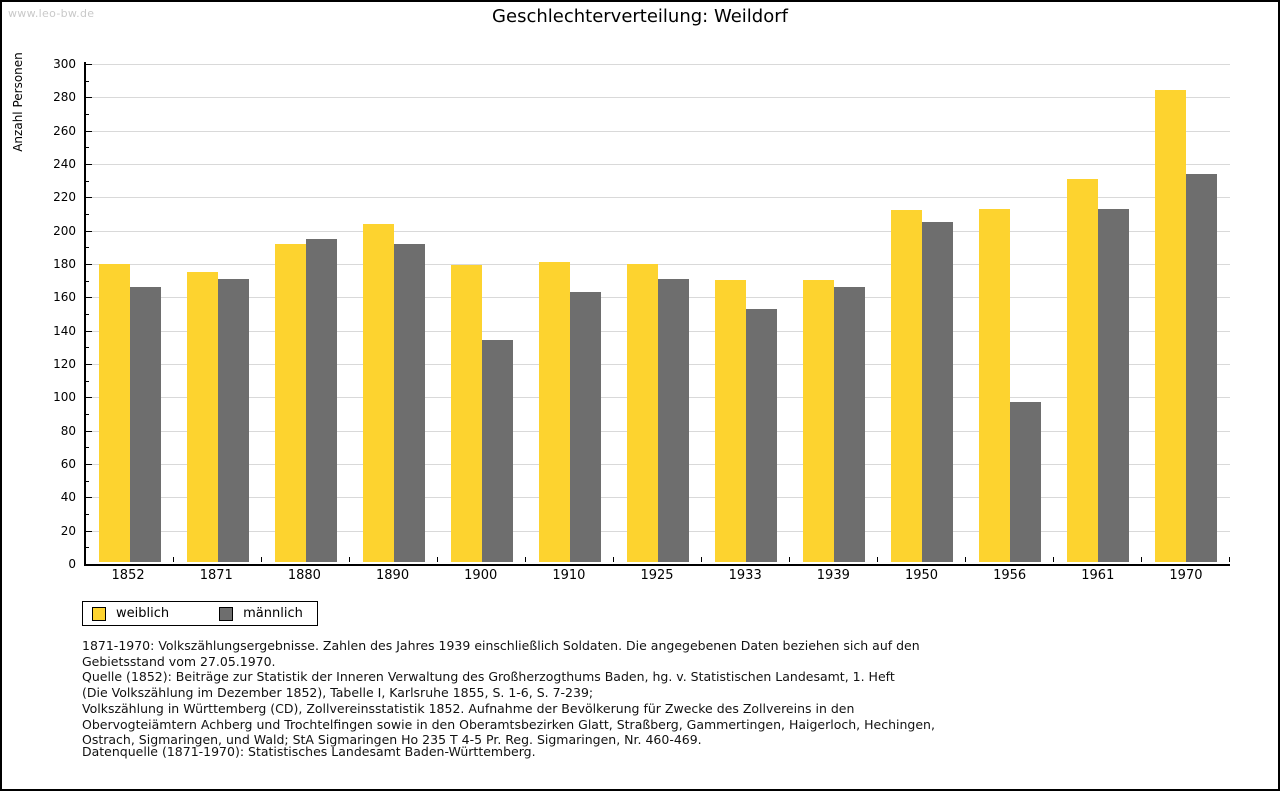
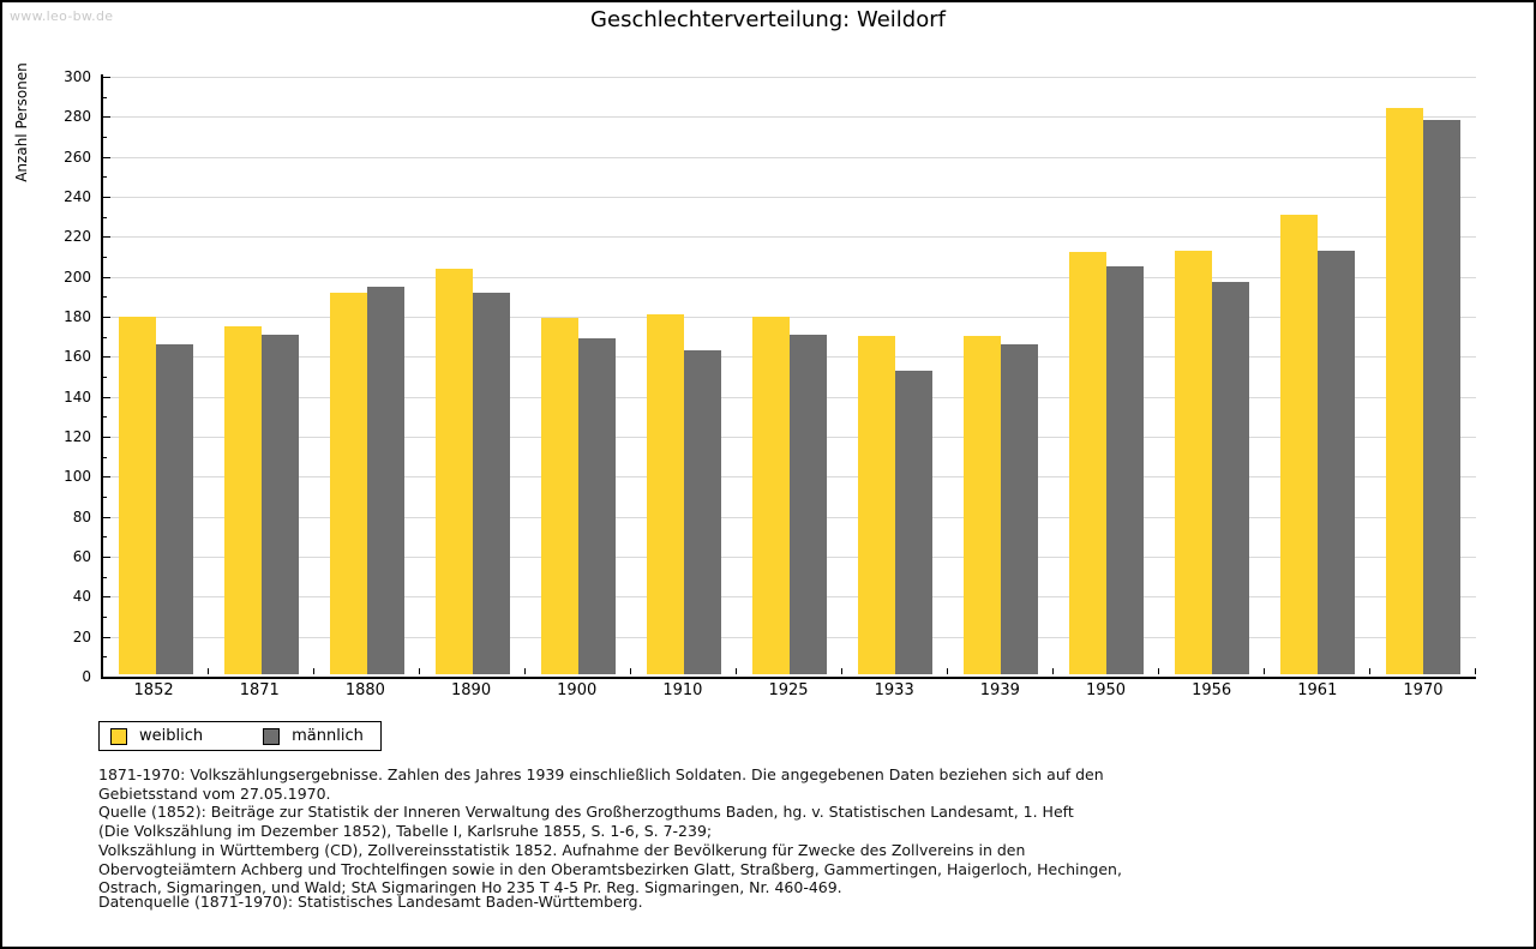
männlich/1900: 133 -> 168
männlich/1956: 96 -> 196
männlich/1970: 233 -> 277
